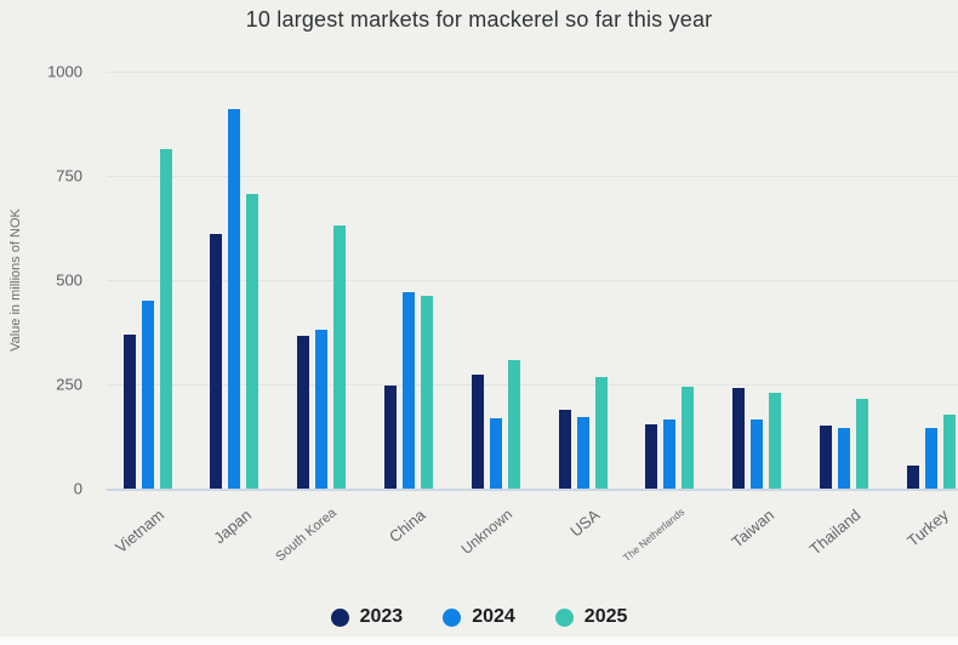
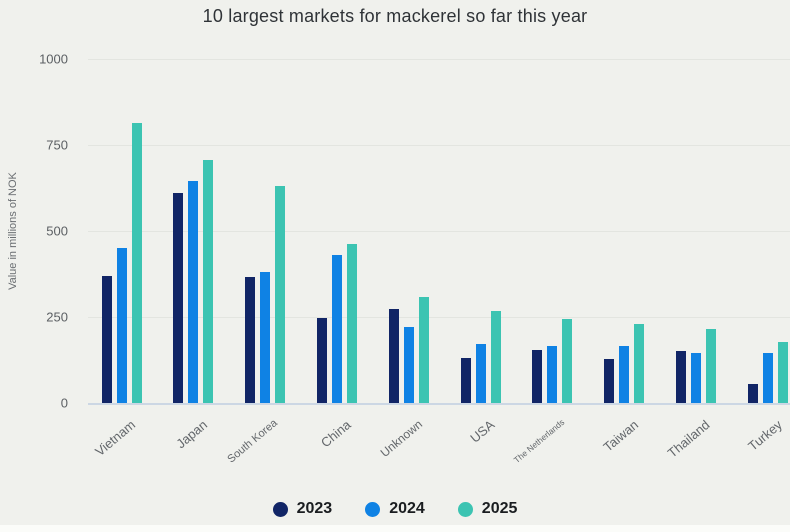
2024/Japan: 910 -> 640
2024/China: 470 -> 430
2024/Unknown: 170 -> 220
2023/USA: 190 -> 130
2023/Taiwan: 240 -> 130
